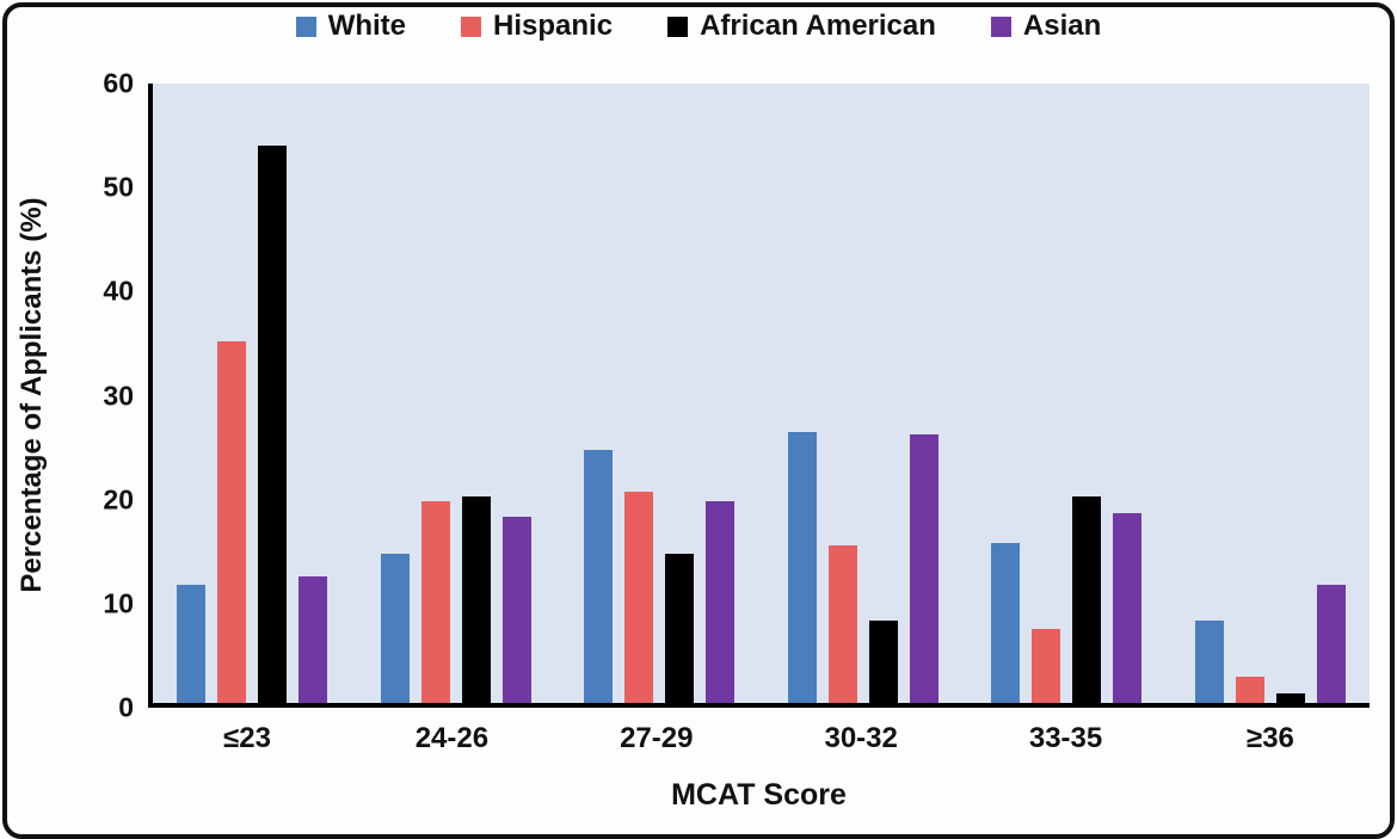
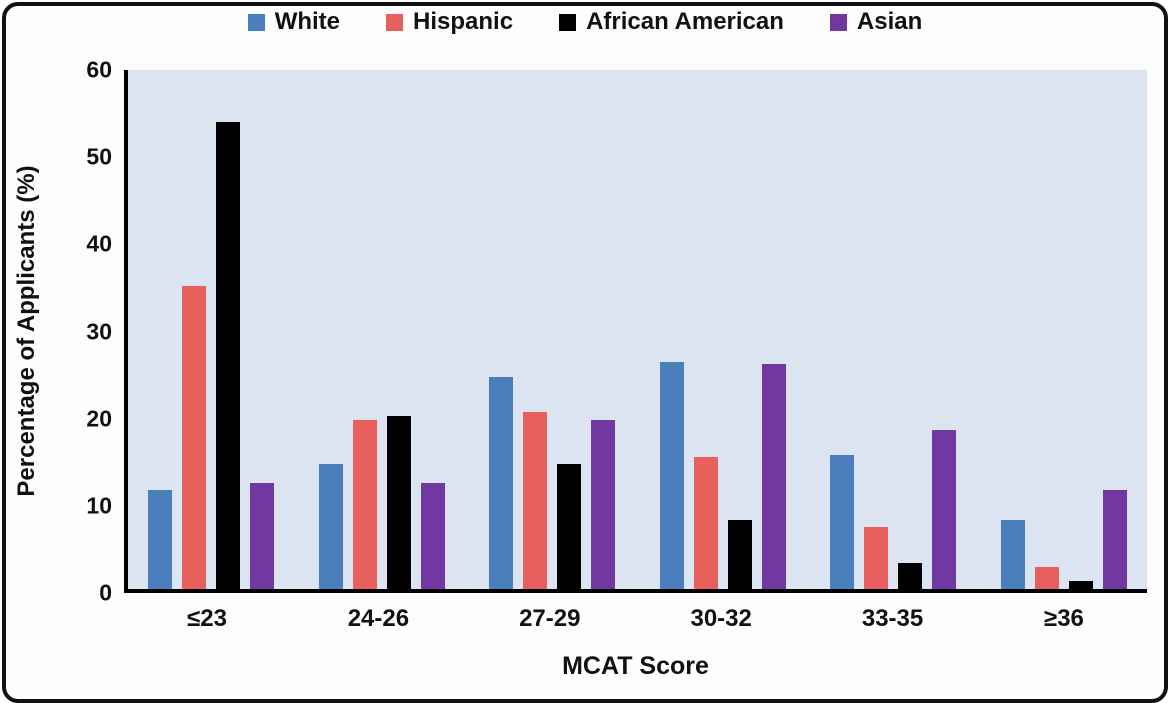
Asian/24-26: 18 -> 12
African American/33-35: 20 -> 3
